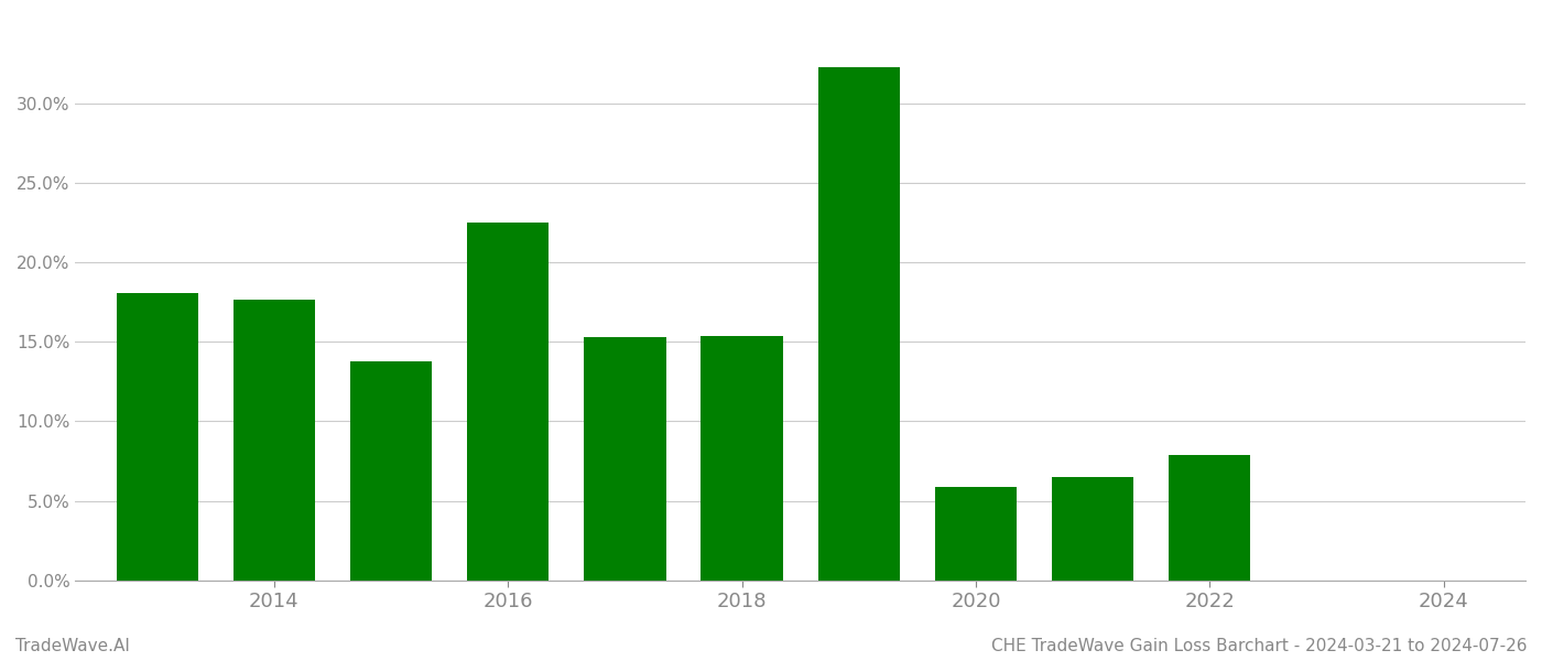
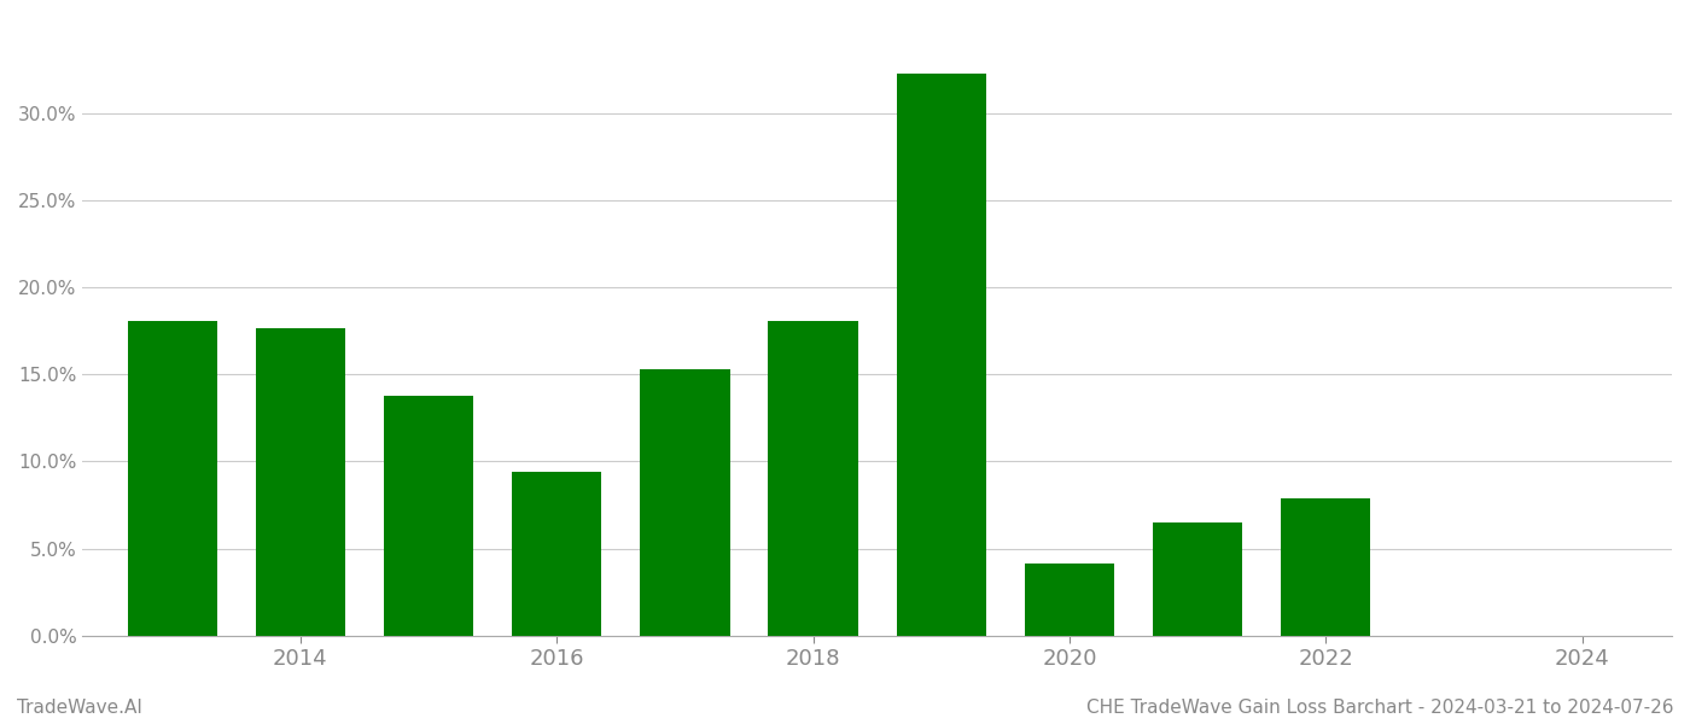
2016: 22.5% -> 9.4%
2018: 15.4% -> 18.1%
2020: 5.9% -> 4.1%
